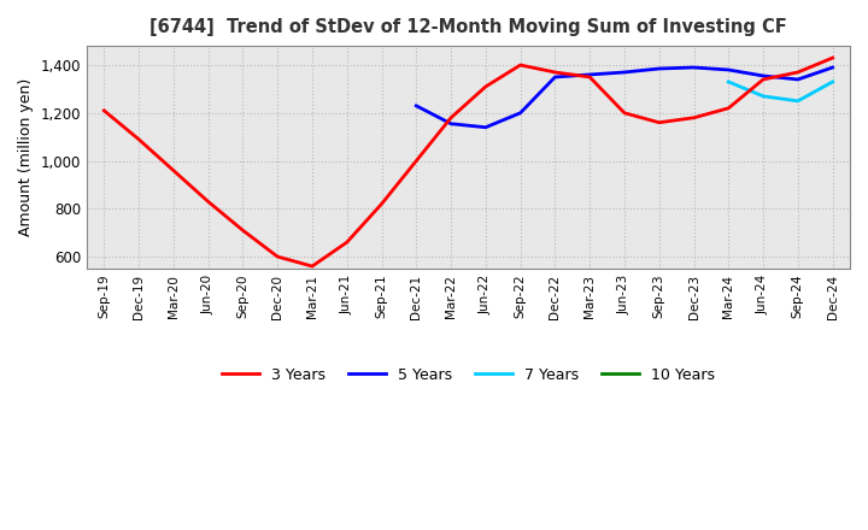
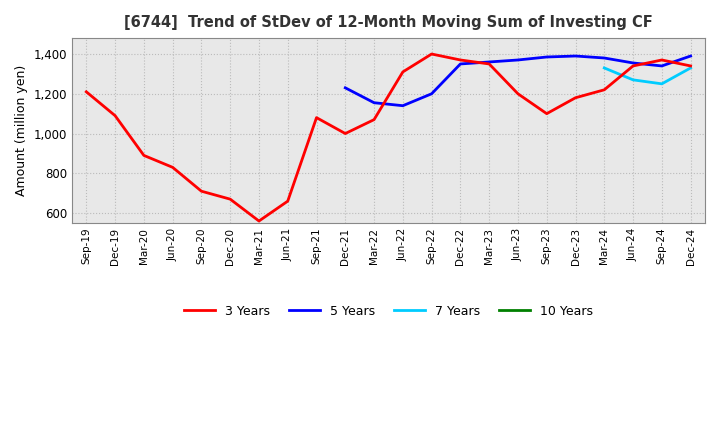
3 Years/Mar-20: 960 -> 890
3 Years/Dec-20: 600 -> 670
3 Years/Sep-21: 820 -> 1,080
3 Years/Mar-22: 1,180 -> 1,070
3 Years/Sep-23: 1,160 -> 1,100
3 Years/Dec-24: 1,430 -> 1,340
